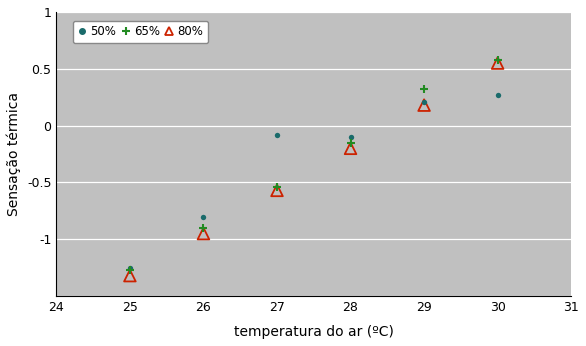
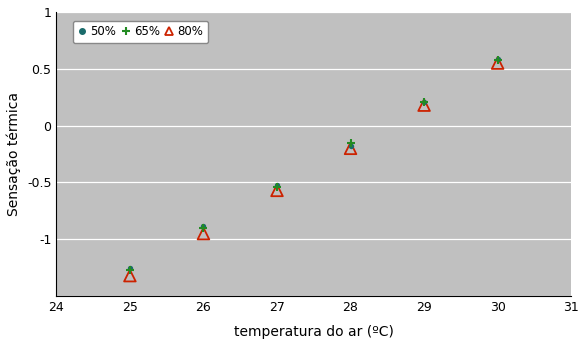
50%/26: -0.80 -> -0.88
50%/27: -0.08 -> -0.52
50%/28: -0.10 -> -0.18
65%/29: 0.32 -> 0.21
50%/30: 0.27 -> 0.59
